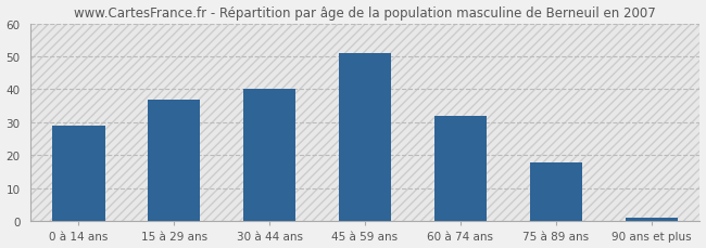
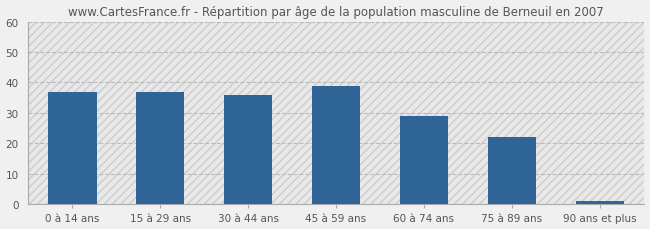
0 à 14 ans: 29 -> 37
30 à 44 ans: 40 -> 36
45 à 59 ans: 51 -> 39
60 à 74 ans: 32 -> 29
75 à 89 ans: 18 -> 22
